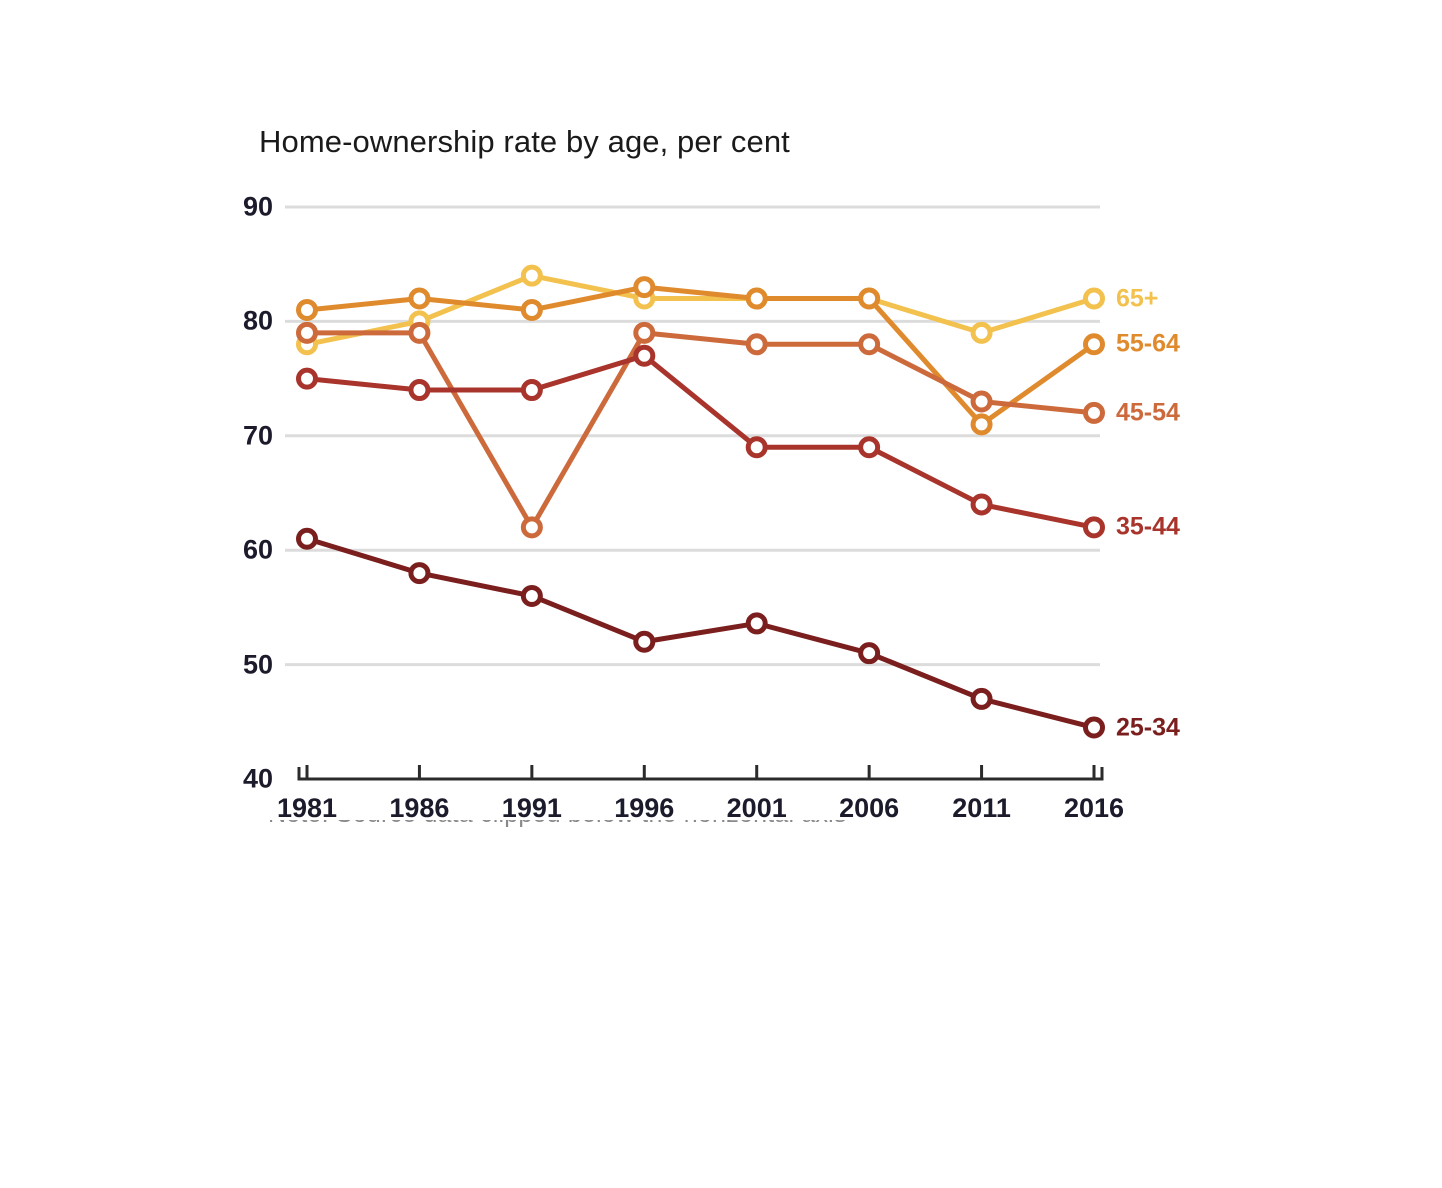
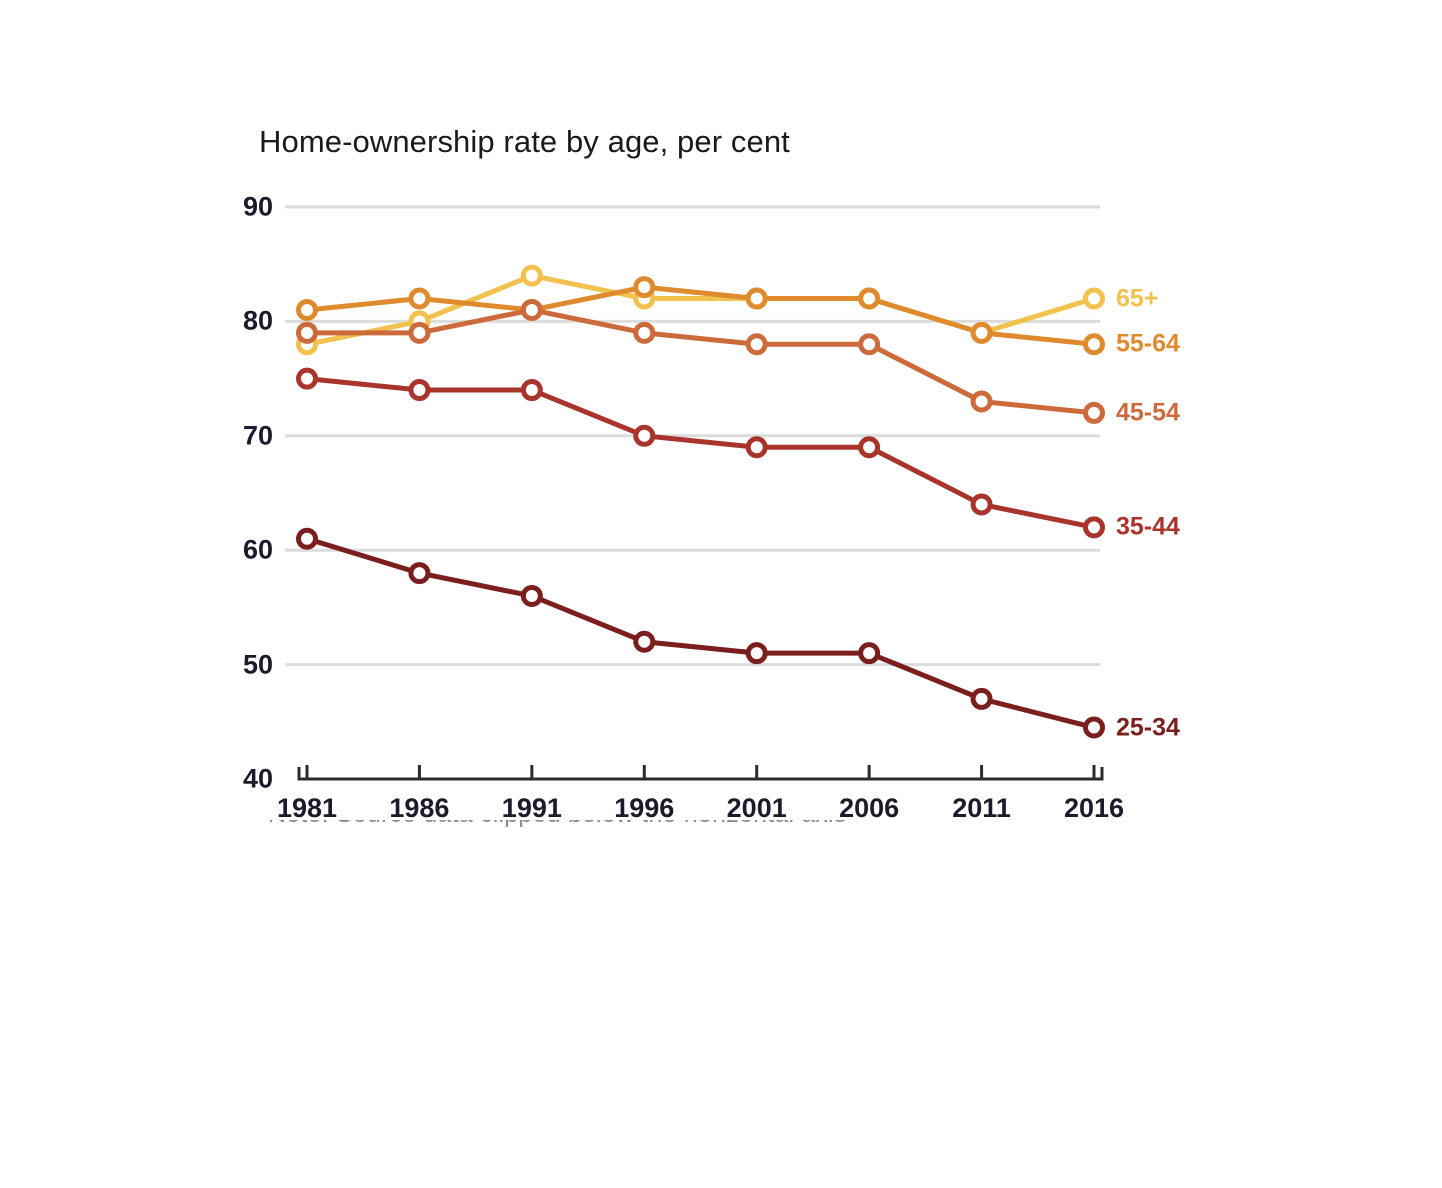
45-54/1991: 62 -> 81
35-44/1996: 77 -> 70
25-34/2001: 53.6 -> 51.0
55-64/2011: 71 -> 79
